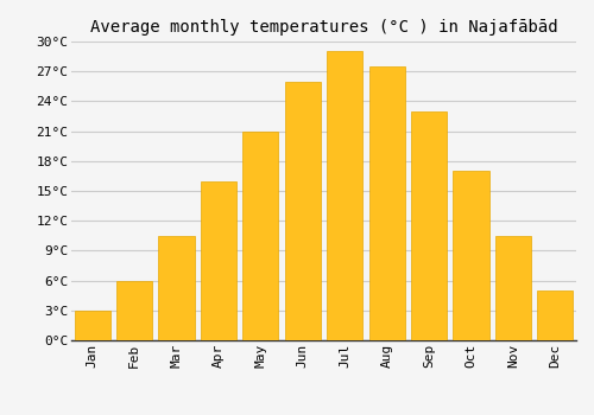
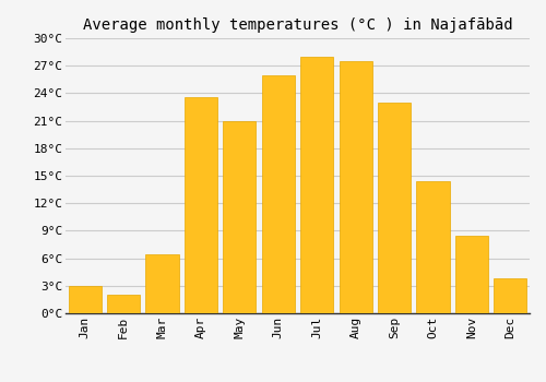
Feb: 6.0°C -> 2.0°C
Mar: 10.5°C -> 6.4°C
Apr: 16.0°C -> 23.6°C
Jul: 29.0°C -> 28.0°C
Oct: 17.0°C -> 14.4°C
Nov: 10.5°C -> 8.4°C
Dec: 5.0°C -> 3.8°C
